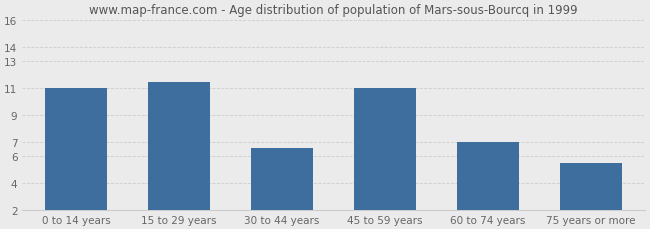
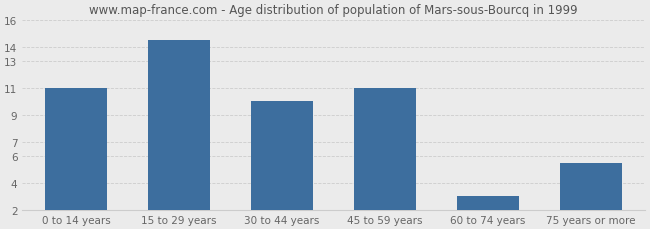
15 to 29 years: 11.4 -> 14.5
30 to 44 years: 6.6 -> 10.0
60 to 74 years: 7.0 -> 3.0
